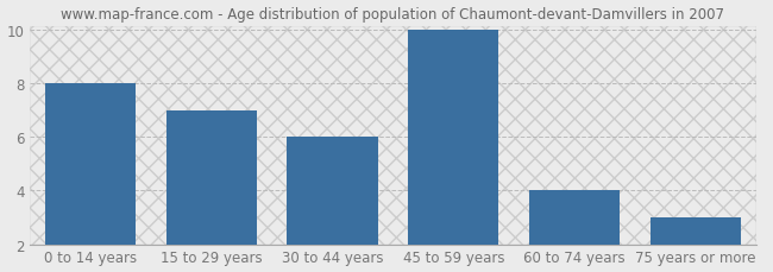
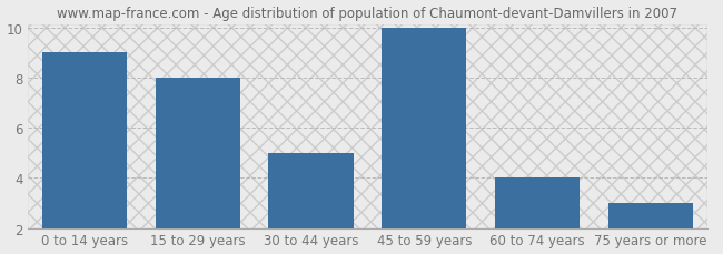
0 to 14 years: 8 -> 9
15 to 29 years: 7 -> 8
30 to 44 years: 6 -> 5
